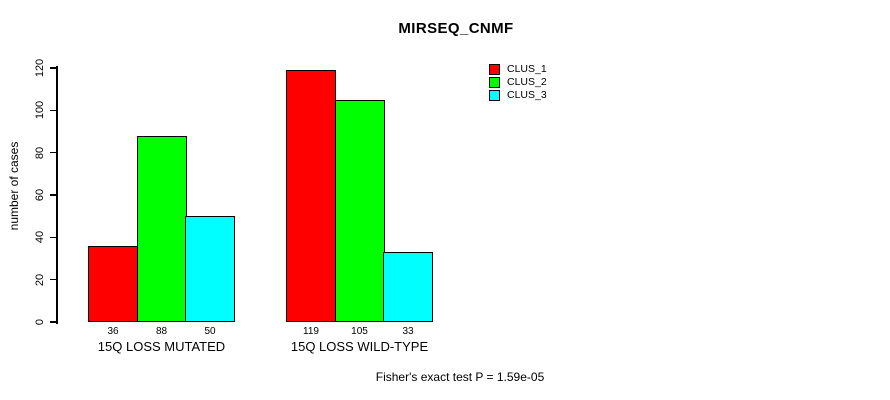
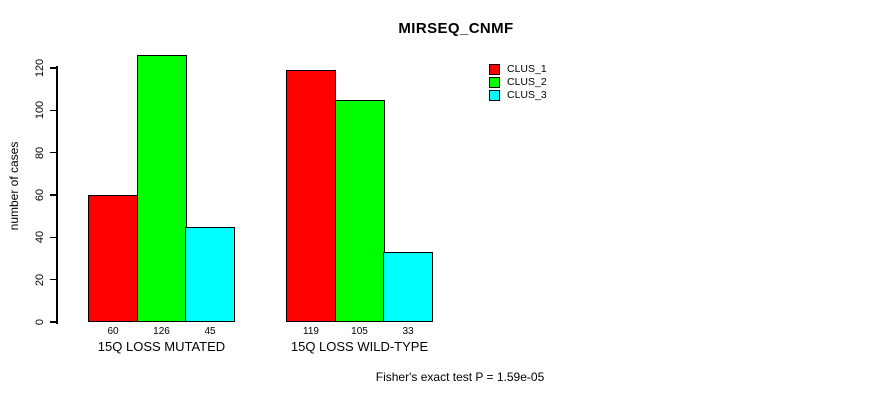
CLUS_1/15Q LOSS MUTATED: 36 -> 60
CLUS_2/15Q LOSS MUTATED: 88 -> 126
CLUS_3/15Q LOSS MUTATED: 50 -> 45
